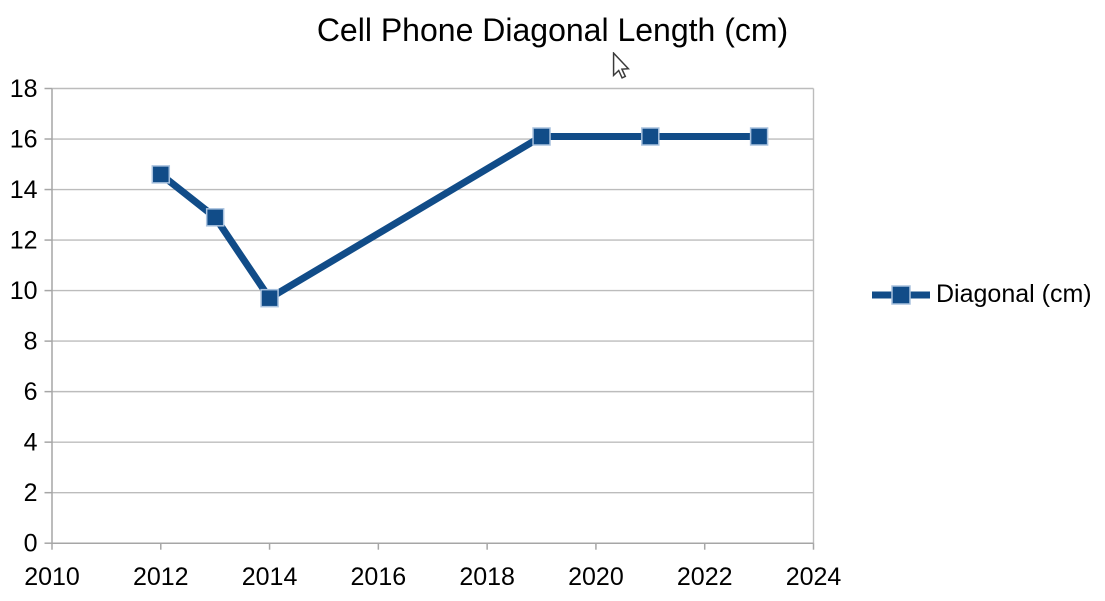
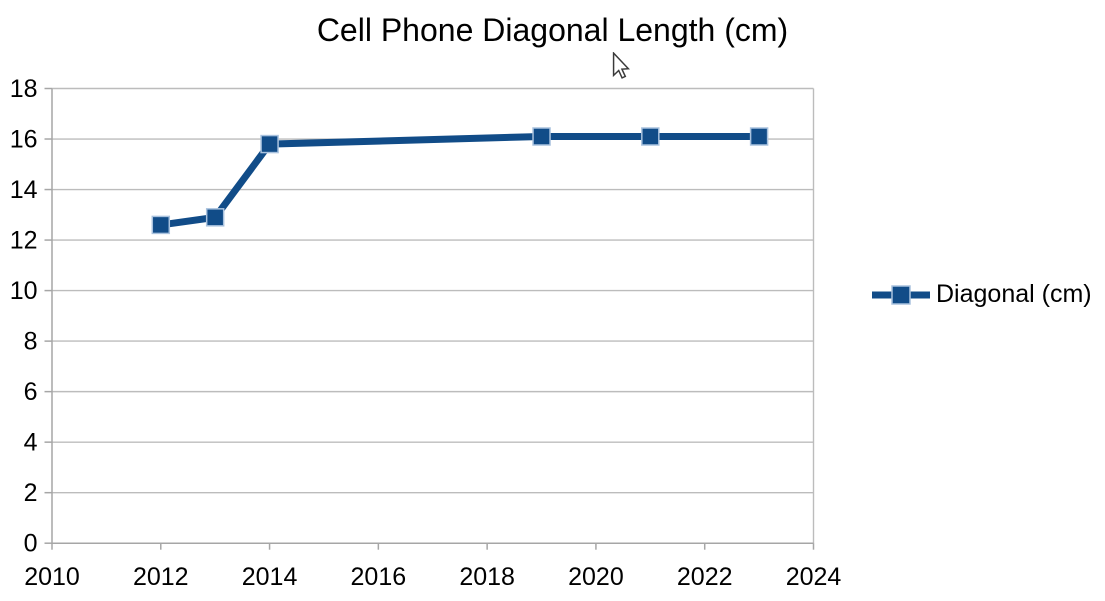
2012: 14.6 -> 12.6
2014: 9.7 -> 15.8
